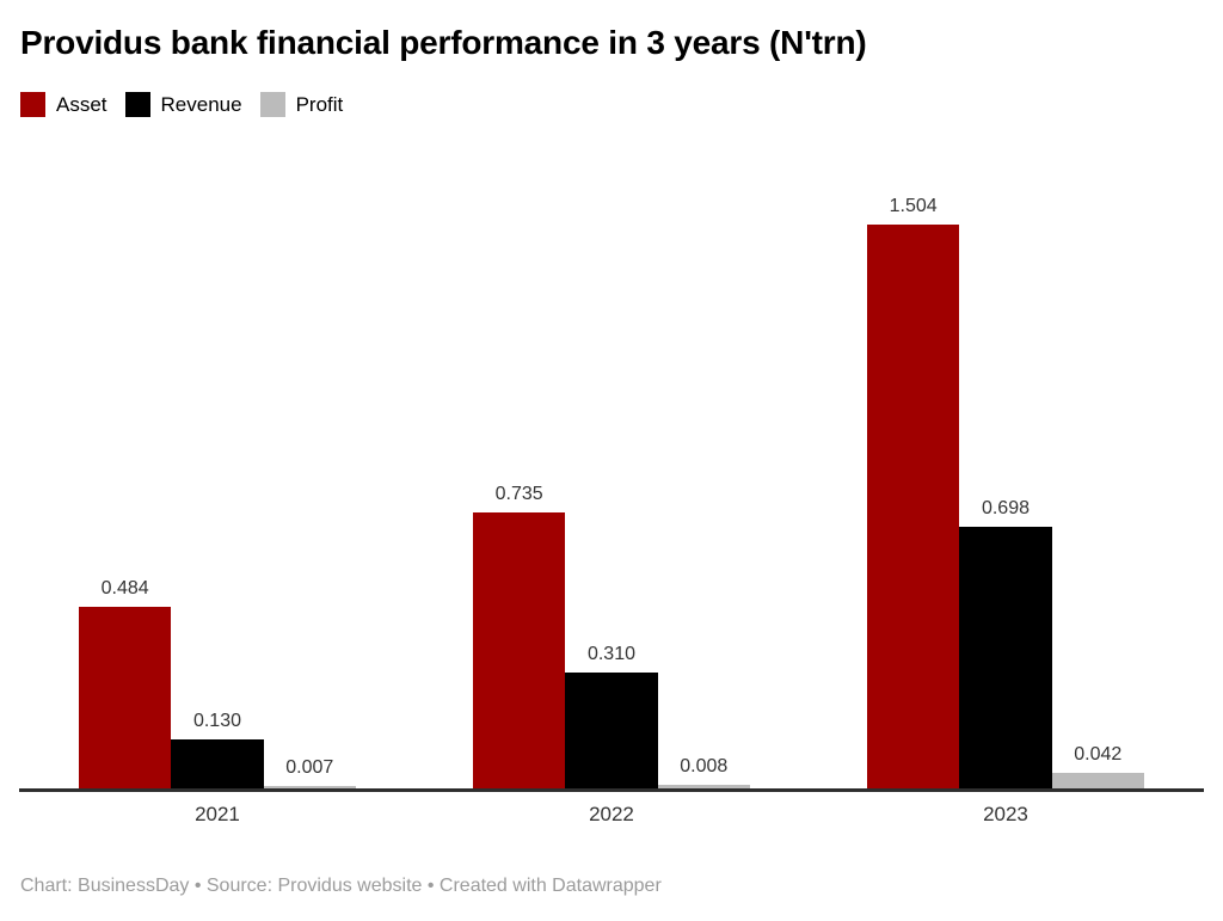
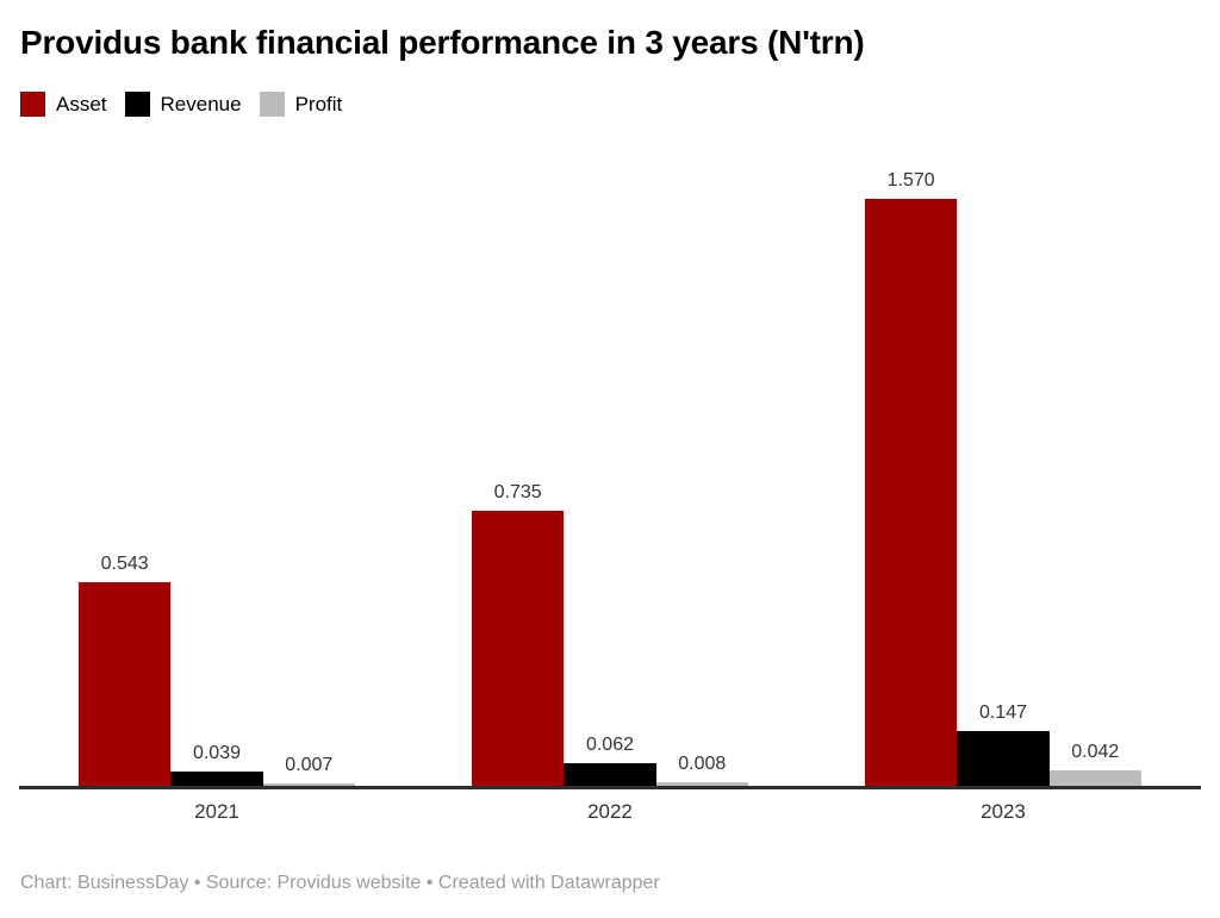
Asset/2021: 0.484 -> 0.543
Revenue/2021: 0.130 -> 0.039
Revenue/2022: 0.310 -> 0.062
Asset/2023: 1.504 -> 1.570
Revenue/2023: 0.698 -> 0.147
